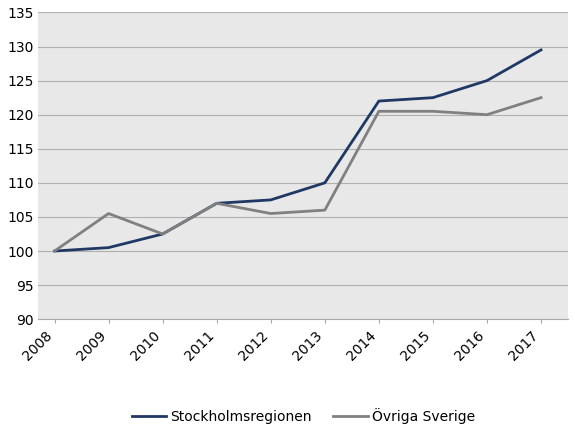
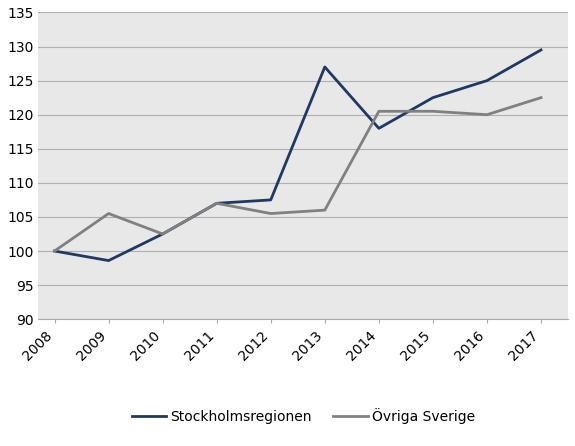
Stockholmsregionen/2009: 100.5 -> 98.6
Stockholmsregionen/2013: 110.0 -> 127.0
Stockholmsregionen/2014: 122.0 -> 118.0
